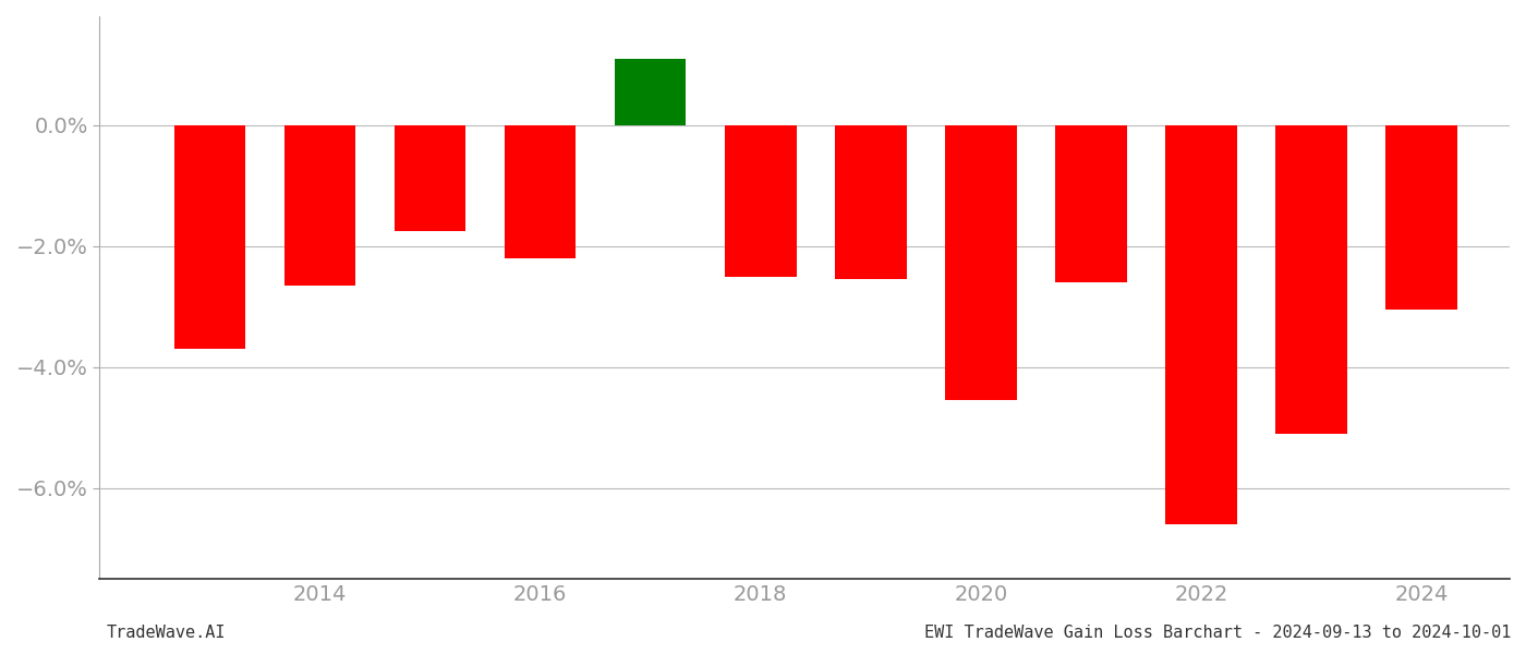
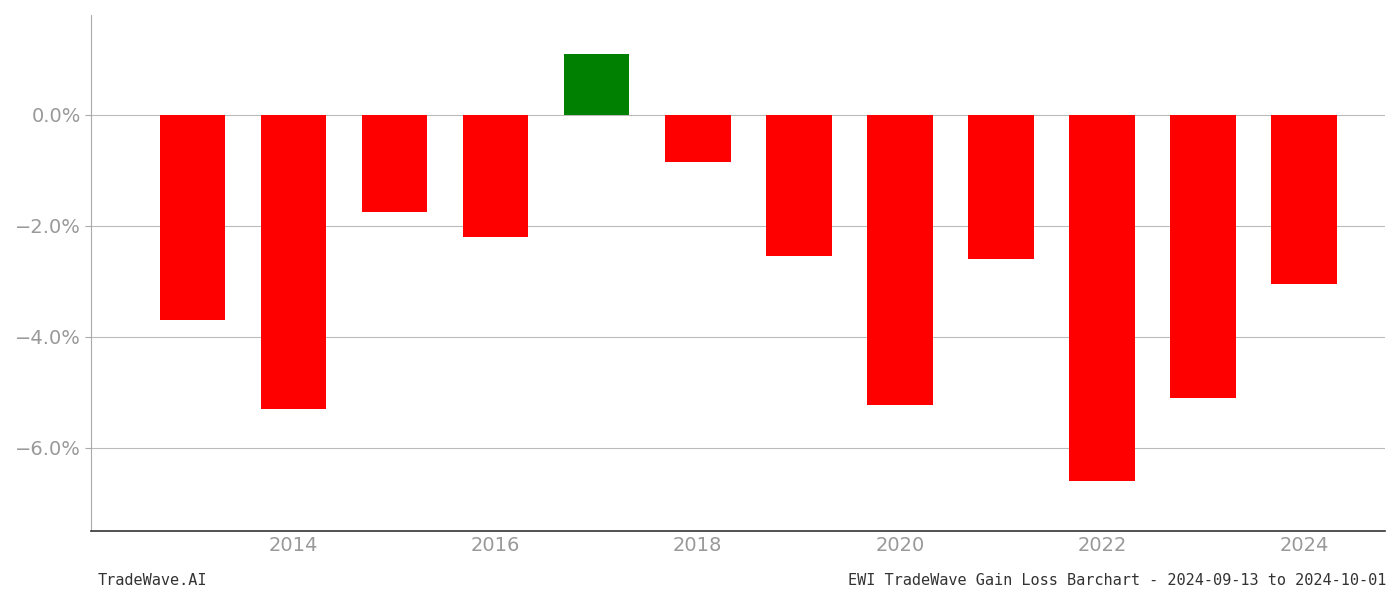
2014: -2.65% -> -5.30%
2018: -2.50% -> -0.84%
2020: -4.55% -> -5.22%
